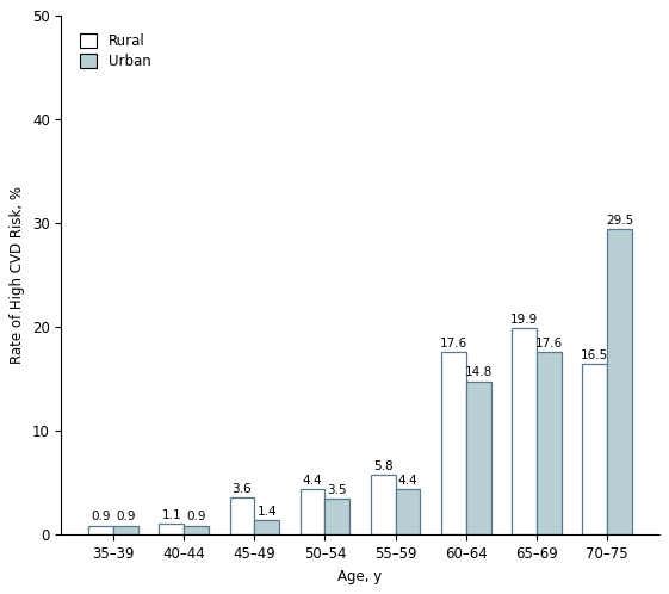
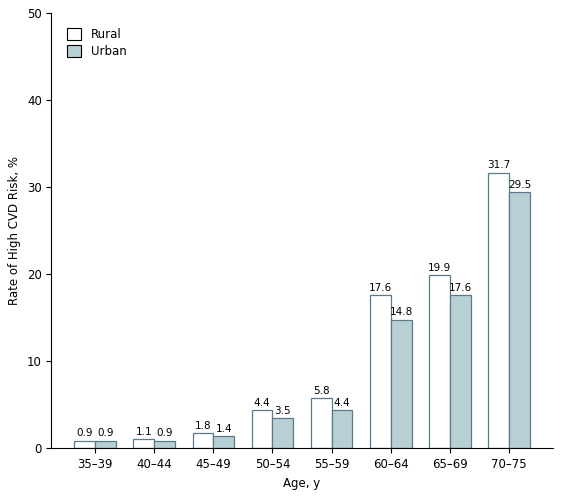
Rural/45–49: 3.6 -> 1.8
Rural/70–75: 16.5 -> 31.7
